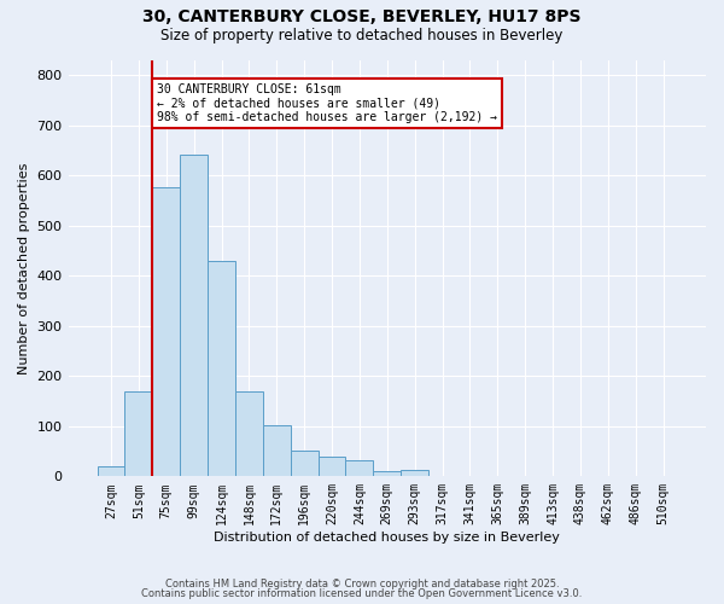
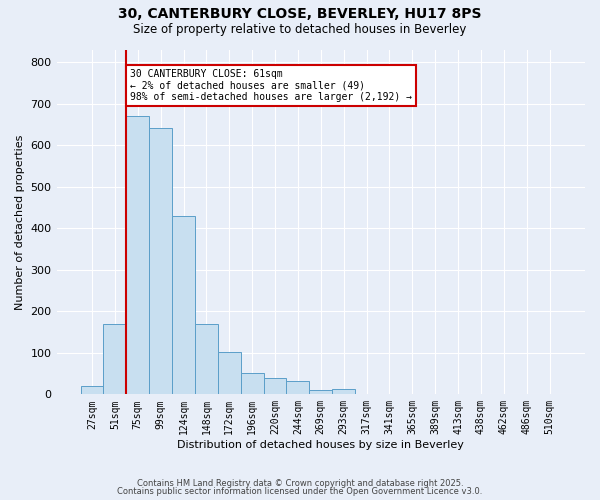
75sqm: 577 -> 670
